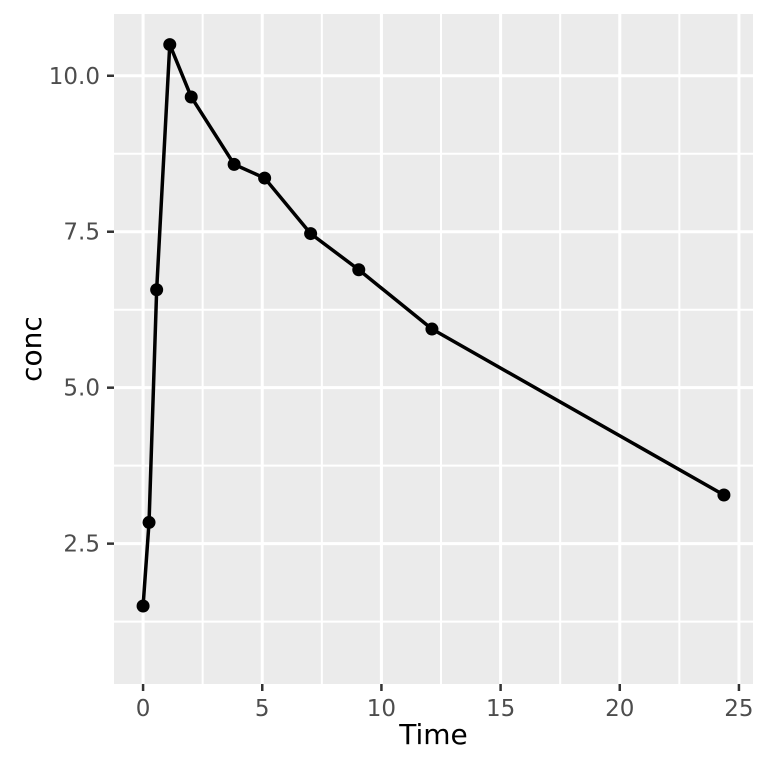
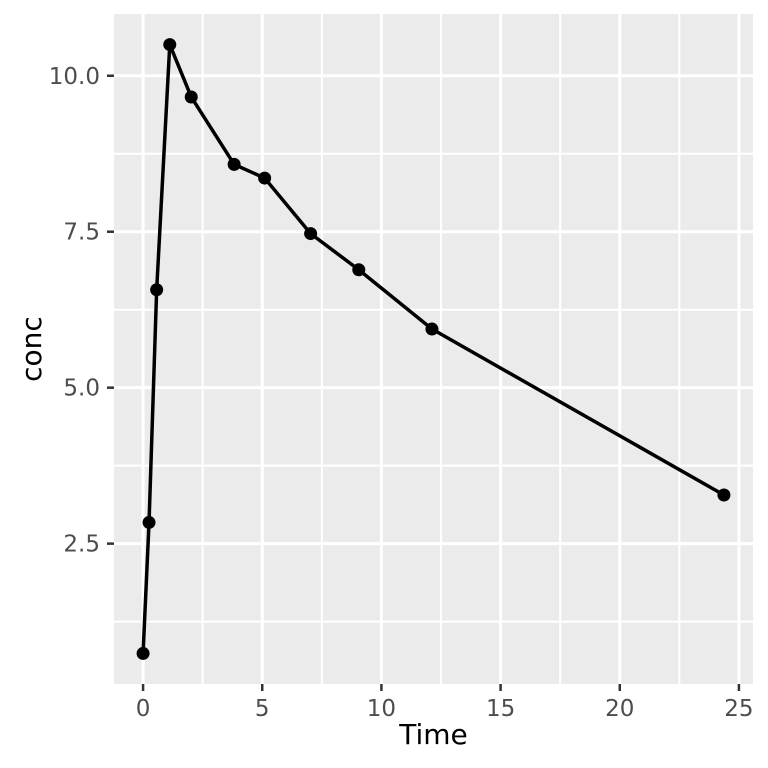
0: 1.5 -> 0.7
